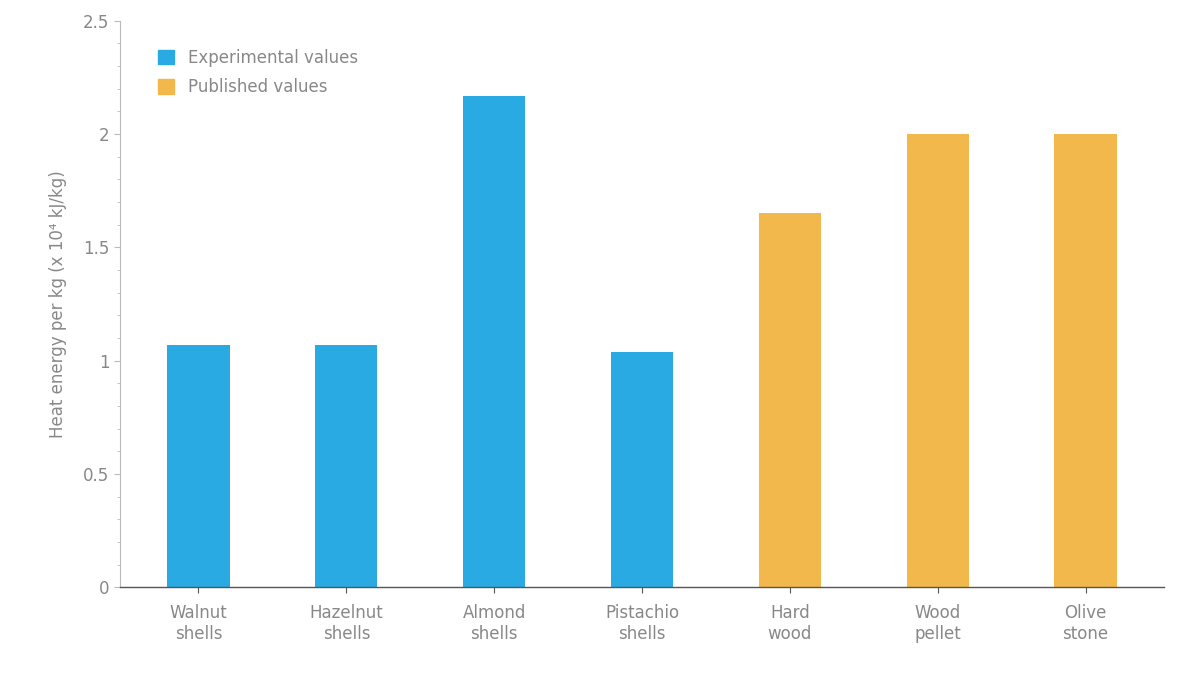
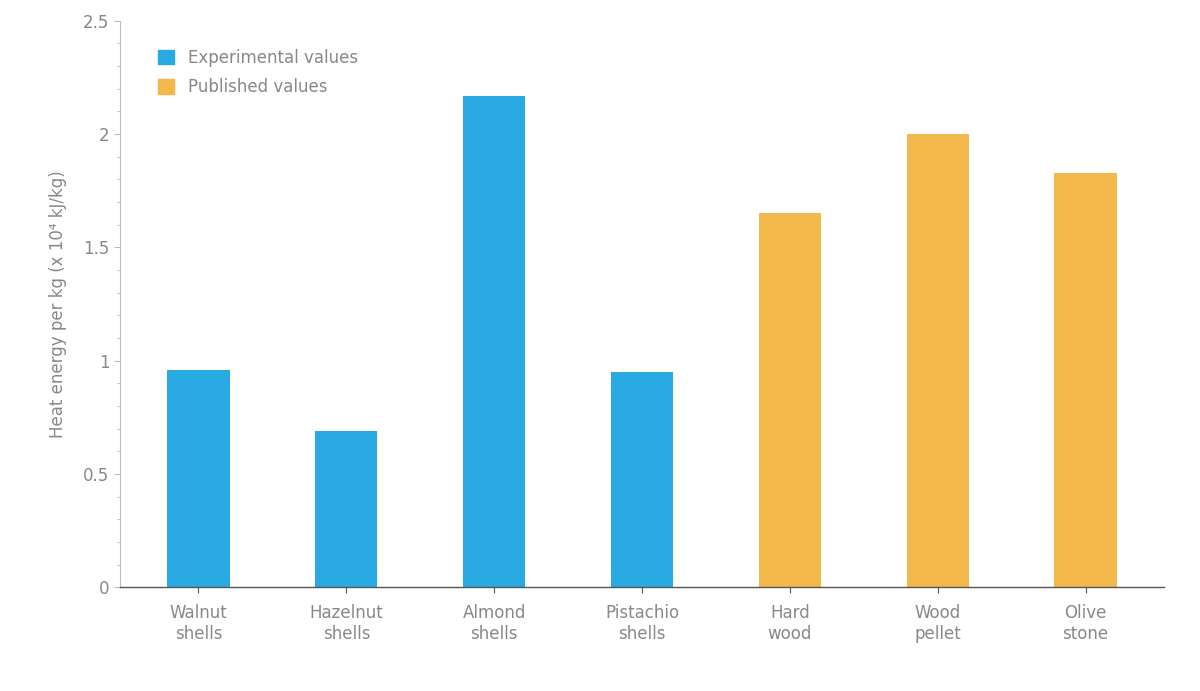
Walnut shells: 1.07 -> 0.96
Hazelnut shells: 1.07 -> 0.69
Pistachio shells: 1.04 -> 0.95
Olive stone: 2.00 -> 1.83
